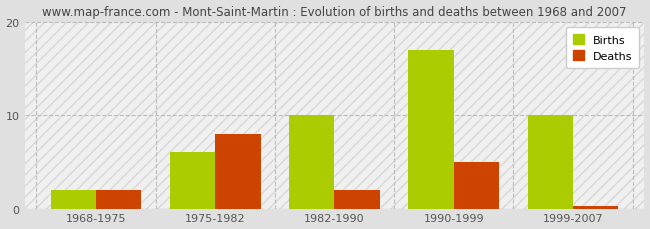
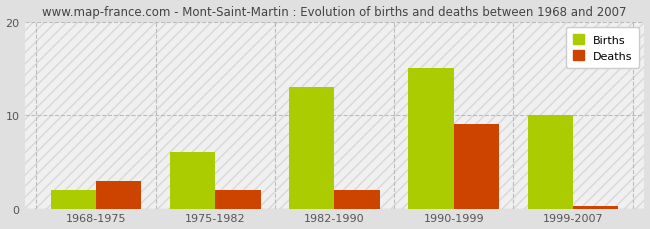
Deaths/1968-1975: 2.0 -> 3.0
Deaths/1975-1982: 8.0 -> 2.0
Births/1982-1990: 10 -> 13
Births/1990-1999: 17 -> 15
Deaths/1990-1999: 5.0 -> 9.0
